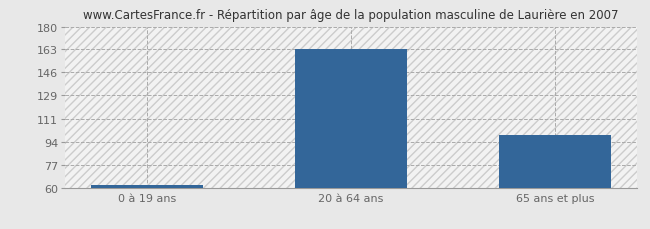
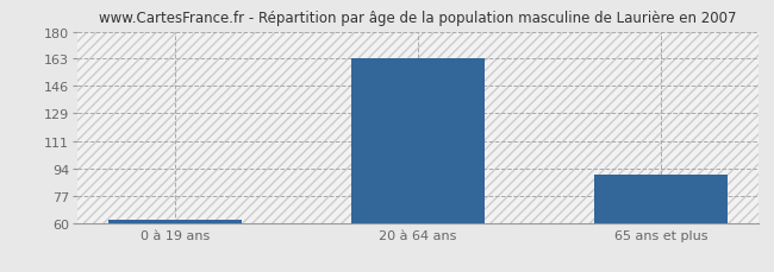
65 ans et plus: 99 -> 90
